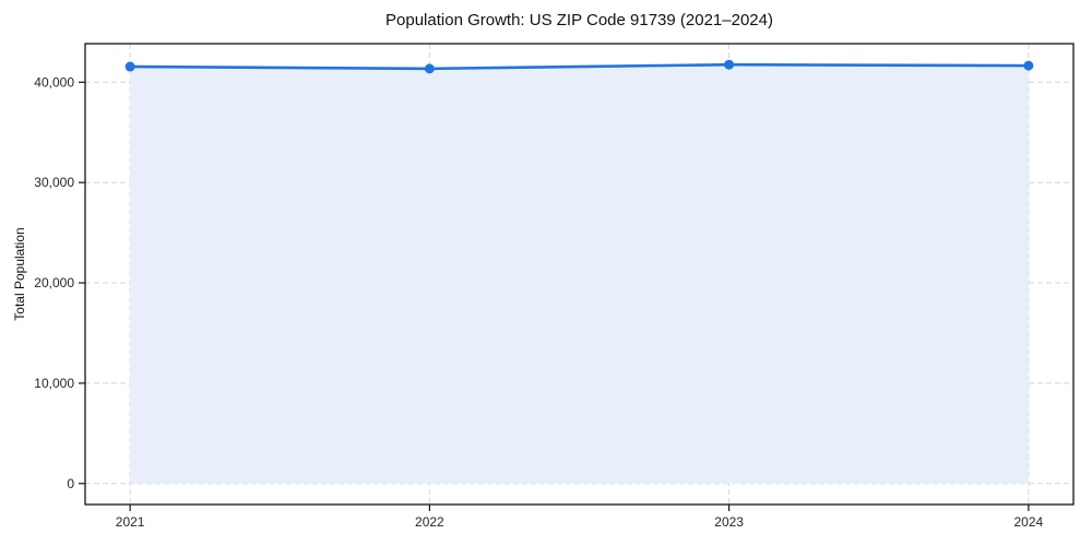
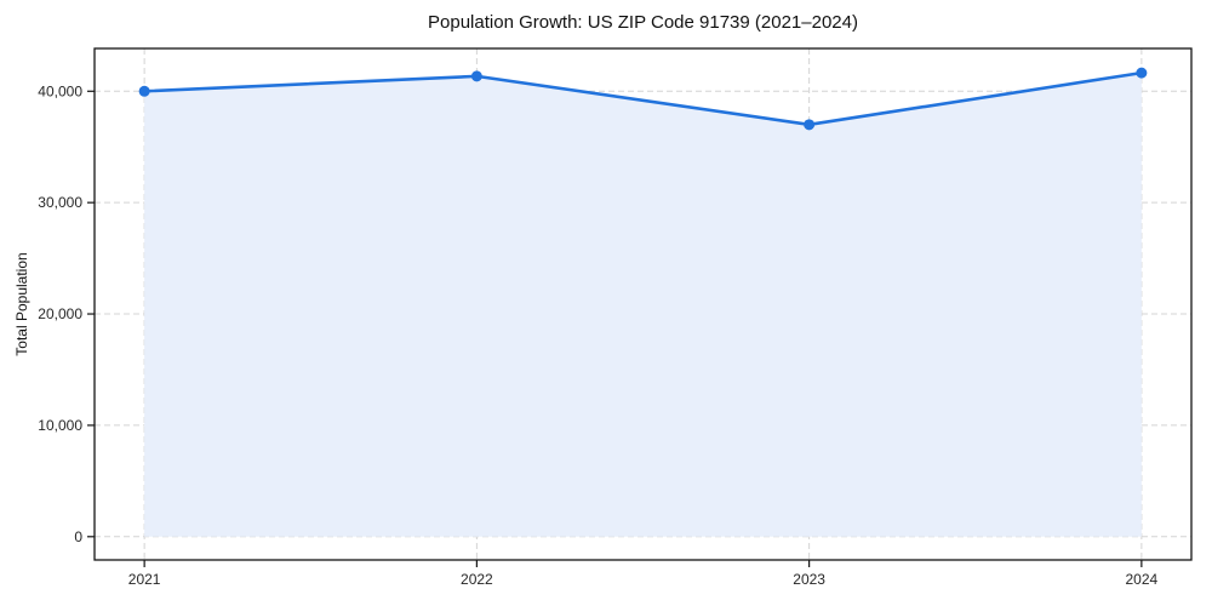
2021: 42000 -> 40000
2023: 42000 -> 37000
